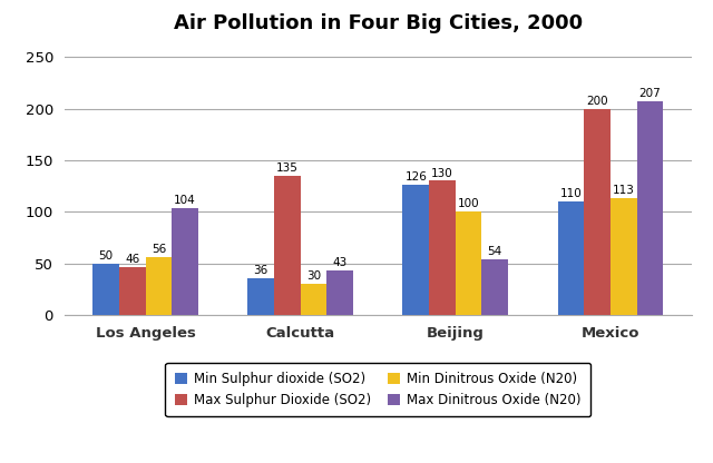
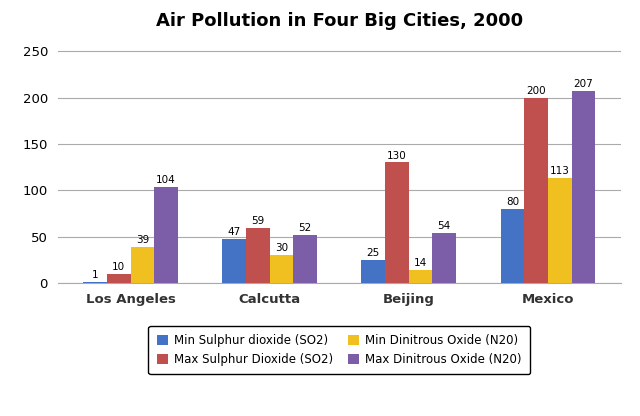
Min Sulphur dioxide (SO2)/Los Angeles: 50 -> 1
Max Sulphur Dioxide (SO2)/Los Angeles: 46 -> 10
Min Dinitrous Oxide (N20)/Los Angeles: 56 -> 39
Min Sulphur dioxide (SO2)/Calcutta: 36 -> 47
Max Sulphur Dioxide (SO2)/Calcutta: 135 -> 59
Max Dinitrous Oxide (N20)/Calcutta: 43 -> 52
Min Sulphur dioxide (SO2)/Beijing: 126 -> 25
Min Dinitrous Oxide (N20)/Beijing: 100 -> 14
Min Sulphur dioxide (SO2)/Mexico: 110 -> 80
